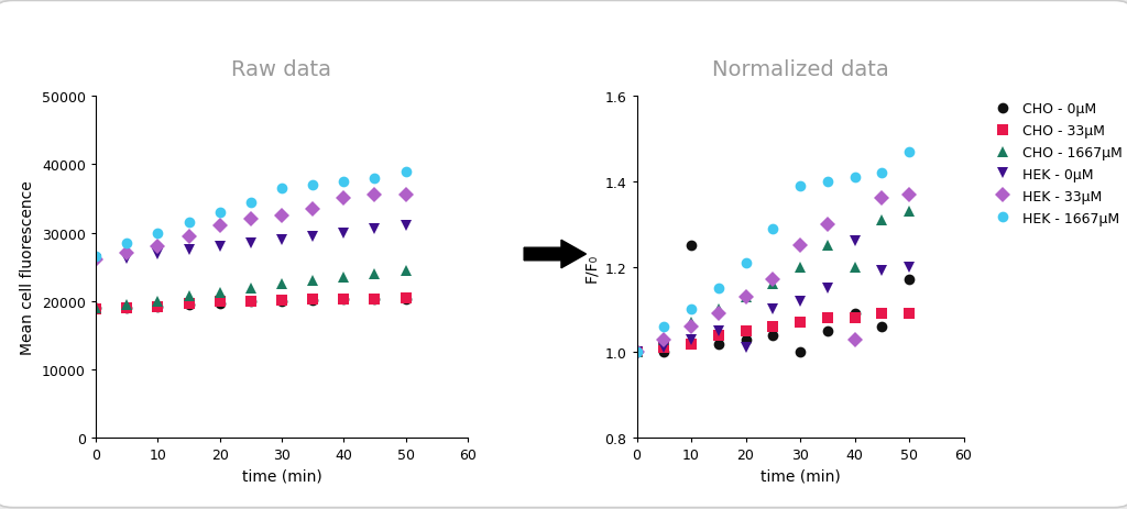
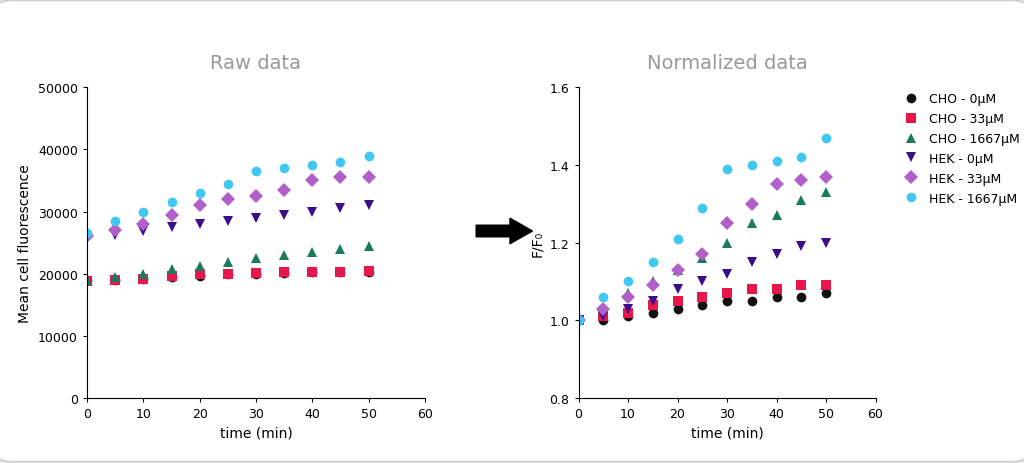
Normalized data/CHO - 0μM/10: 1.25 -> 1.01
Normalized data/HEK - 0μM/20: 1.01 -> 1.08
Normalized data/CHO - 0μM/30: 1.00 -> 1.05
Normalized data/CHO - 0μM/40: 1.09 -> 1.06
Normalized data/CHO - 1667μM/40: 1.20 -> 1.27
Normalized data/HEK - 0μM/40: 1.26 -> 1.17
Normalized data/HEK - 33μM/40: 1.03 -> 1.35
Normalized data/CHO - 0μM/50: 1.17 -> 1.07
